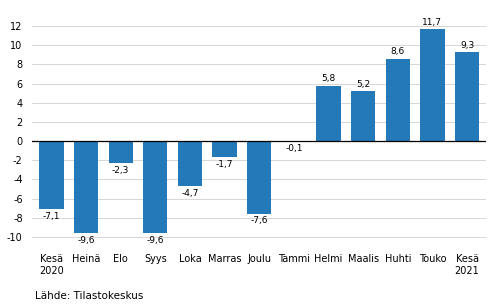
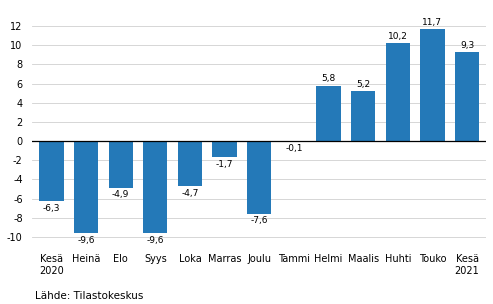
Kesä 2020: -7,1 -> -6,3
Elo: -2,3 -> -4,9
Huhti: 8,6 -> 10,2
